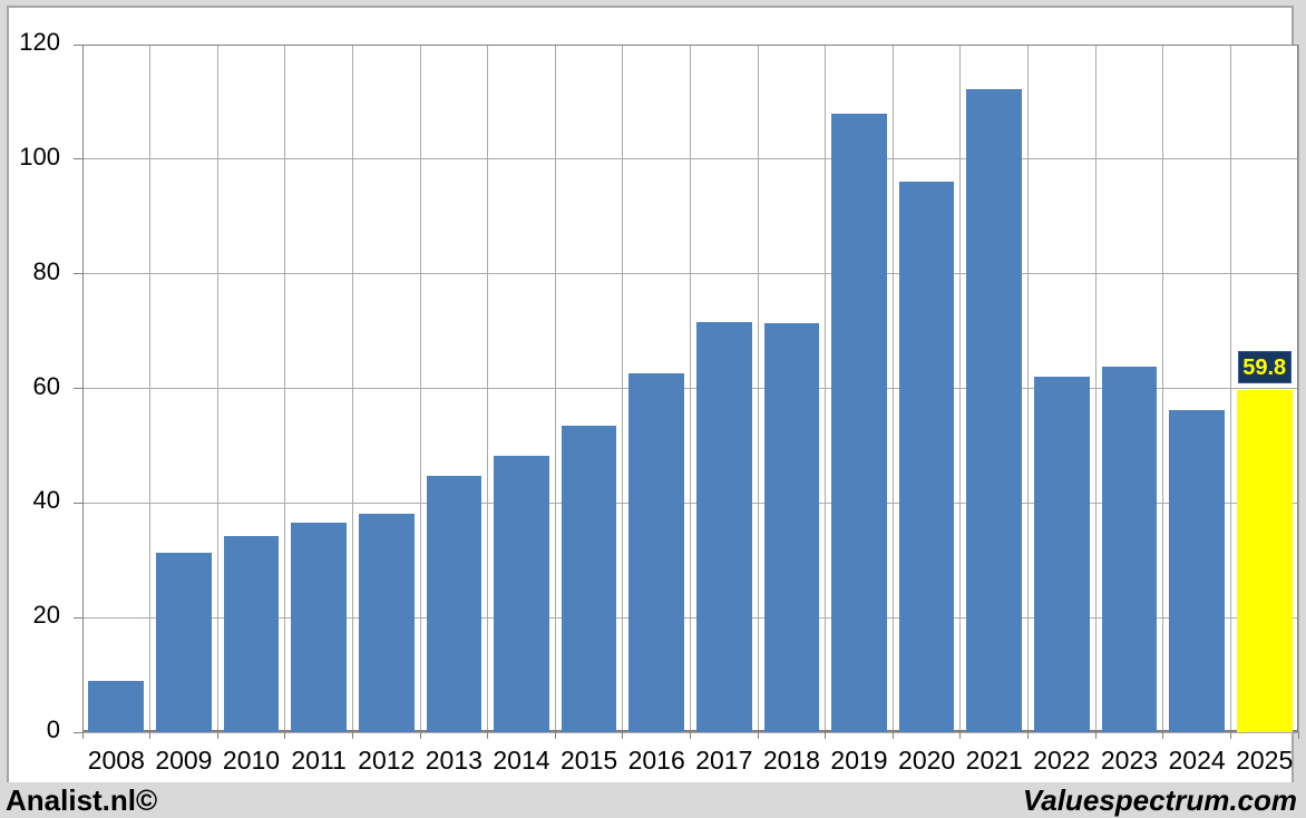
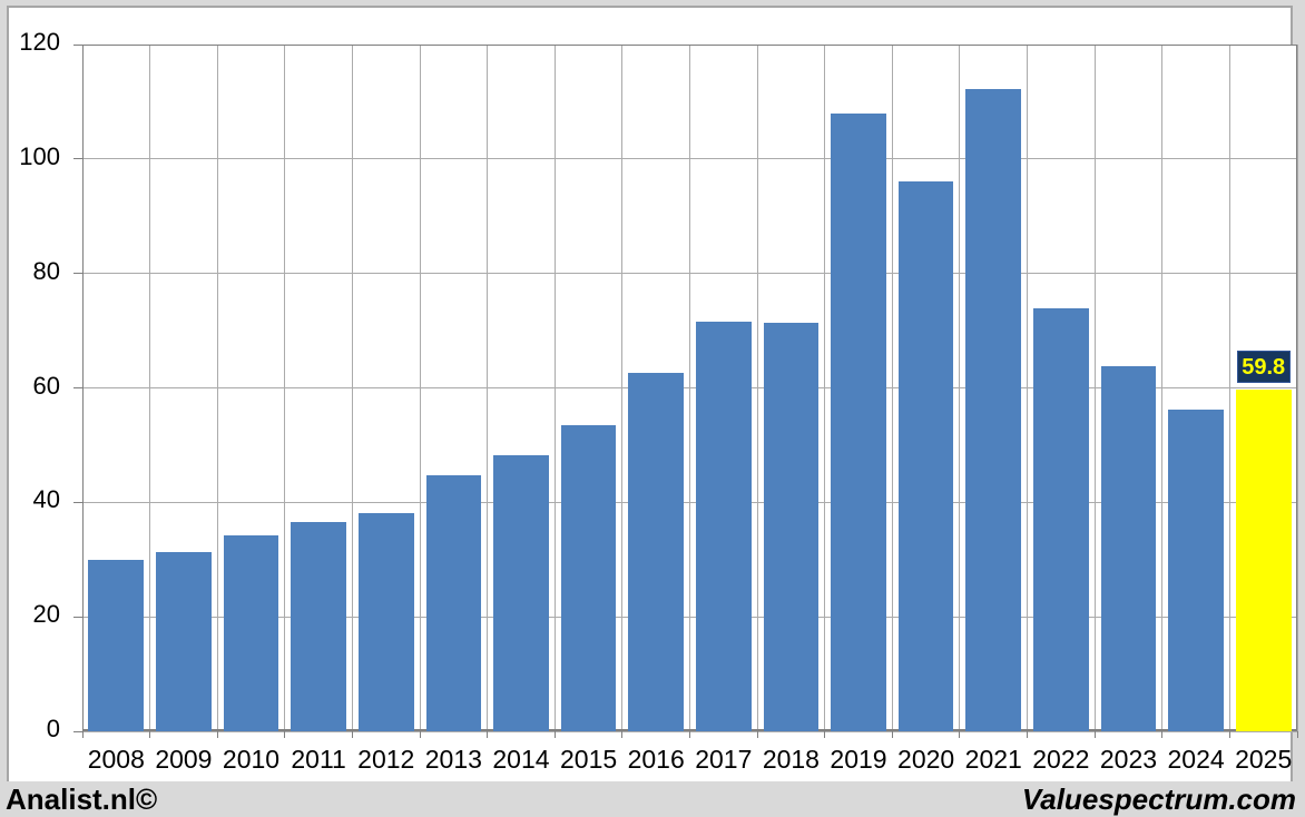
2008: 9 -> 30
2022: 62 -> 74
